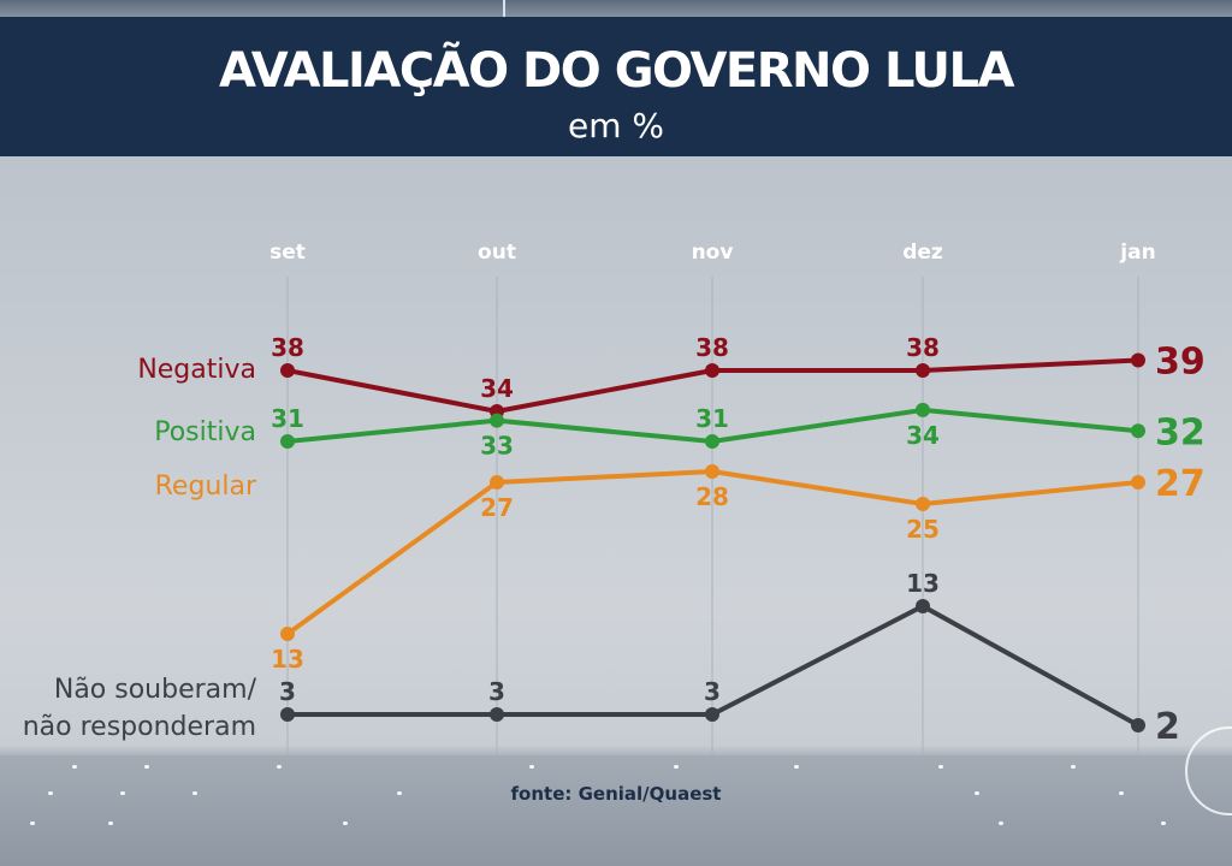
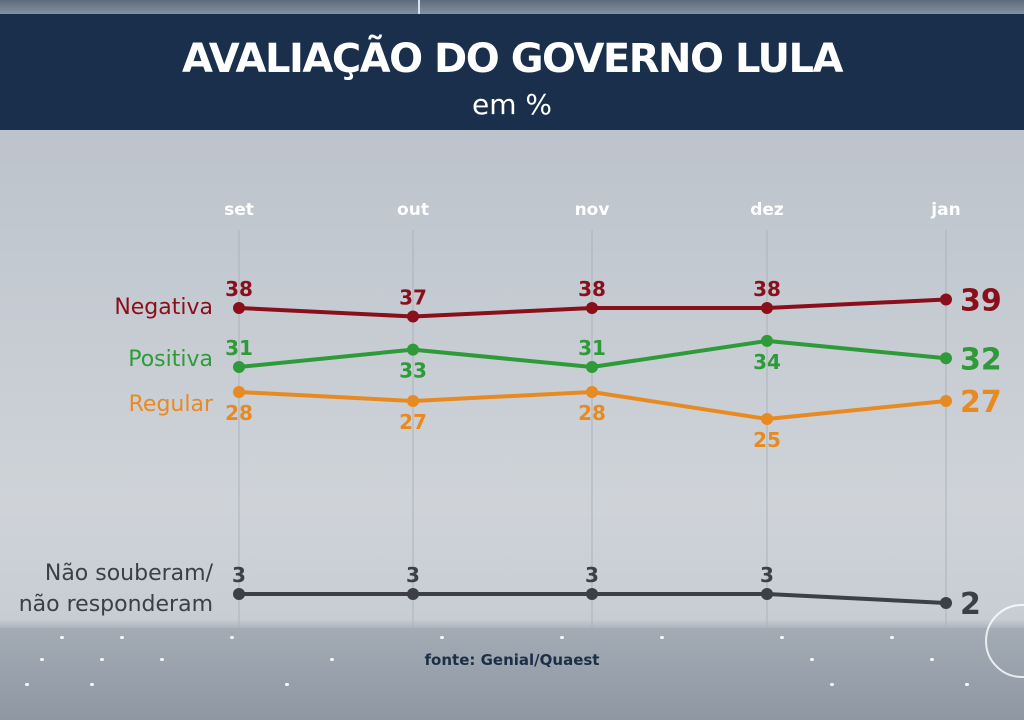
Regular/set: 13 -> 28
Negativa/out: 34 -> 37
Não souberam/ não responderam/dez: 13 -> 3
